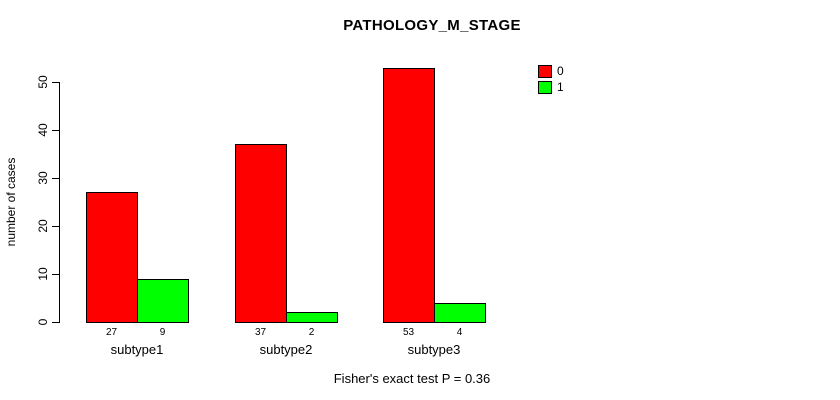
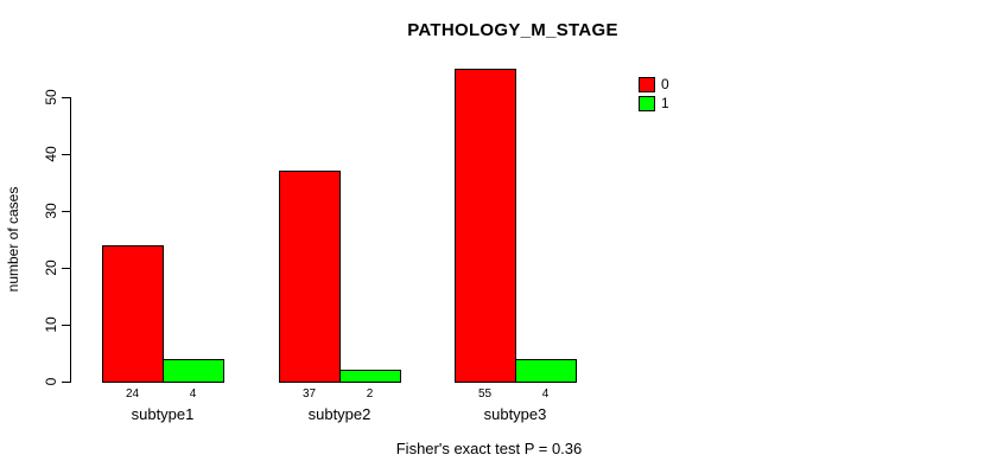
0/subtype1: 27 -> 24
1/subtype1: 9 -> 4
0/subtype3: 53 -> 55
